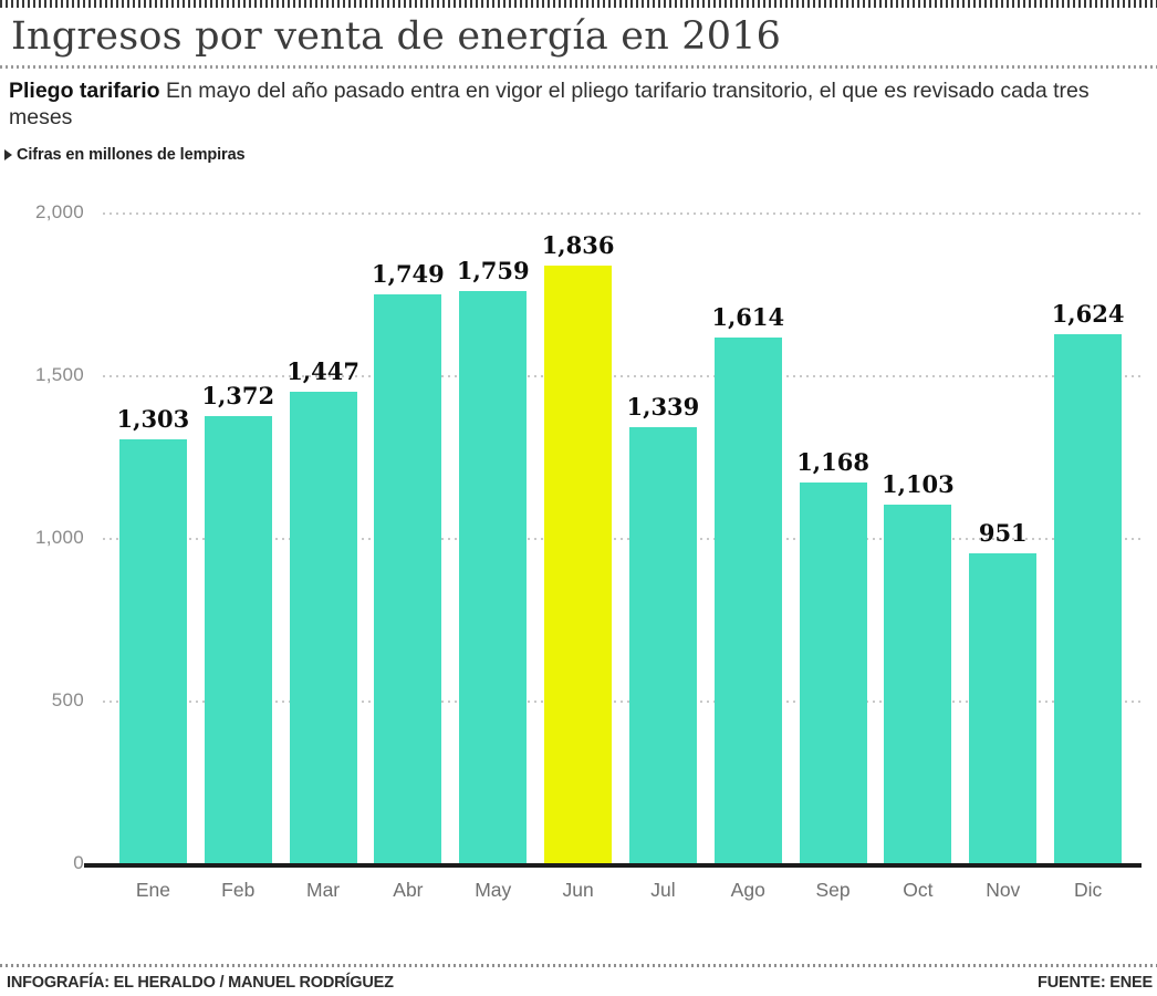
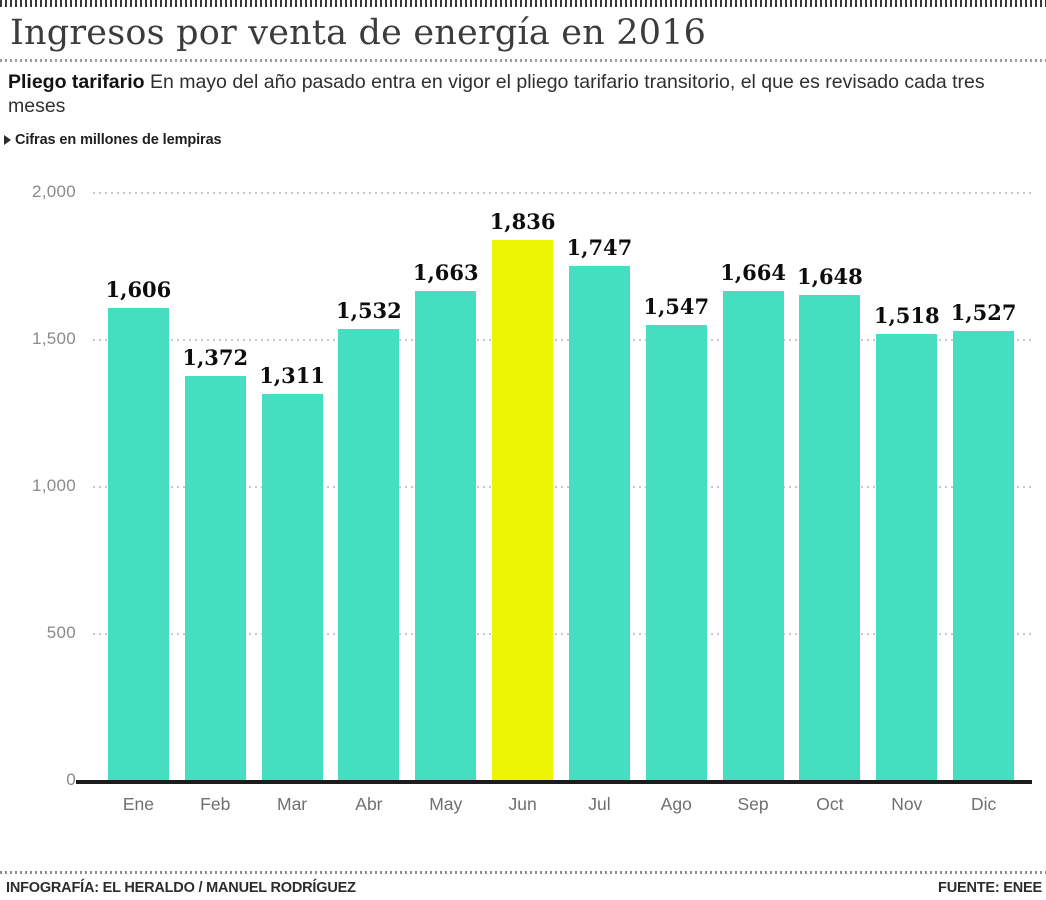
Ene: 1,303 -> 1,606
Mar: 1,447 -> 1,311
Abr: 1,749 -> 1,532
May: 1,759 -> 1,663
Jul: 1,339 -> 1,747
Ago: 1,614 -> 1,547
Sep: 1,168 -> 1,664
Oct: 1,103 -> 1,648
Nov: 951 -> 1,518
Dic: 1,624 -> 1,527
